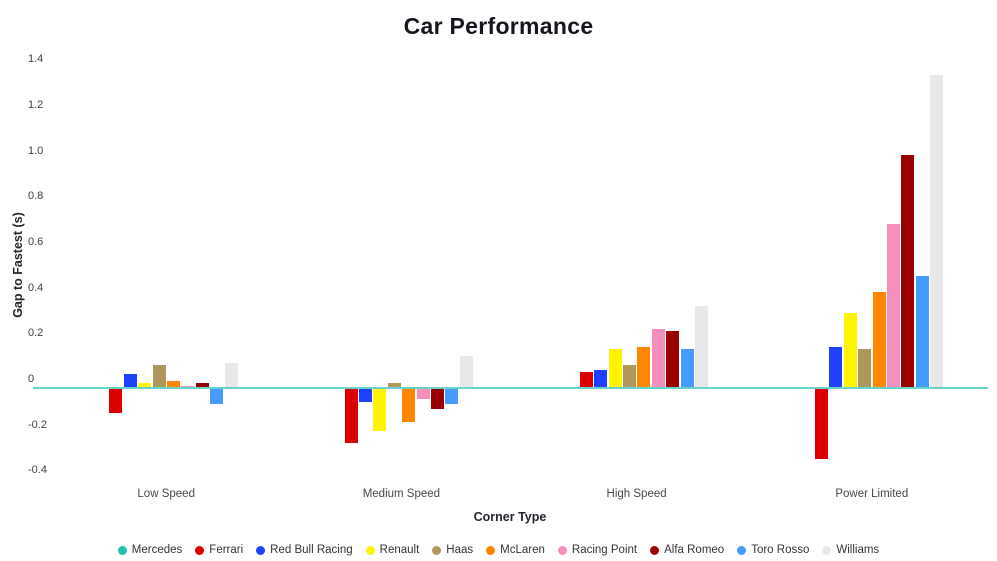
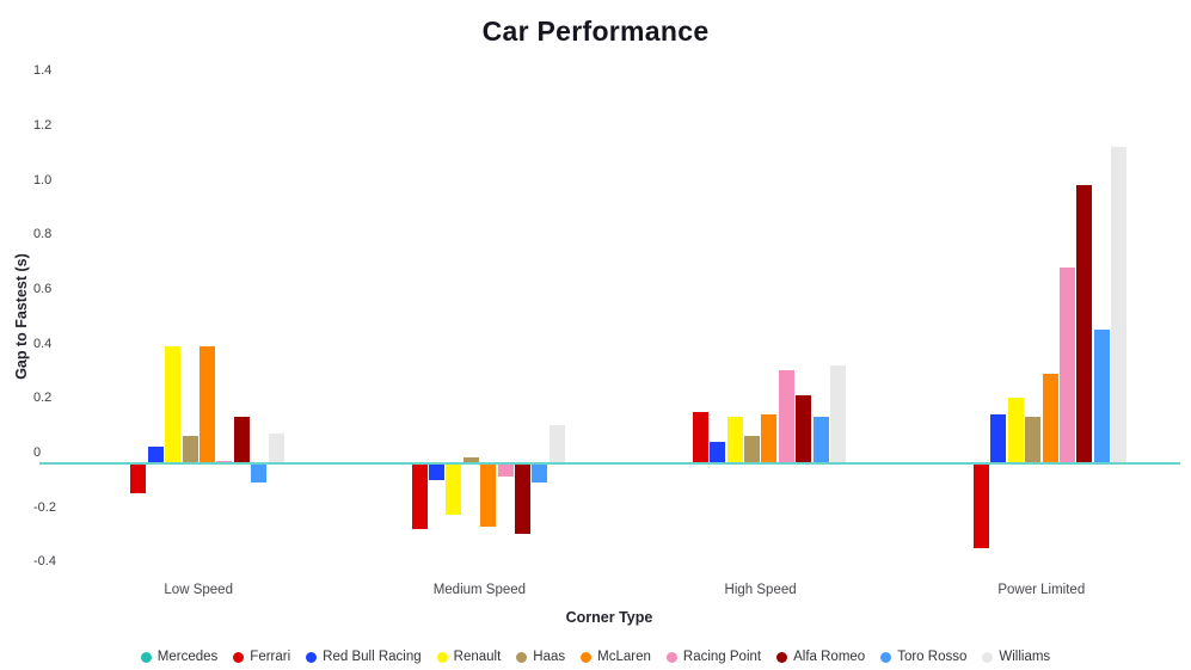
Renault/Low Speed: 0.02 -> 0.43
McLaren/Low Speed: 0.03 -> 0.43
Alfa Romeo/Low Speed: 0.02 -> 0.17
McLaren/Medium Speed: -0.15 -> -0.23
Alfa Romeo/Medium Speed: -0.09 -> -0.26
Ferrari/High Speed: 0.07 -> 0.19
Racing Point/High Speed: 0.26 -> 0.34
Renault/Power Limited: 0.33 -> 0.24
McLaren/Power Limited: 0.42 -> 0.33
Williams/Power Limited: 1.37 -> 1.16
